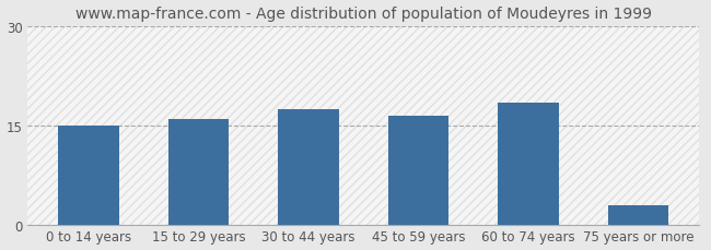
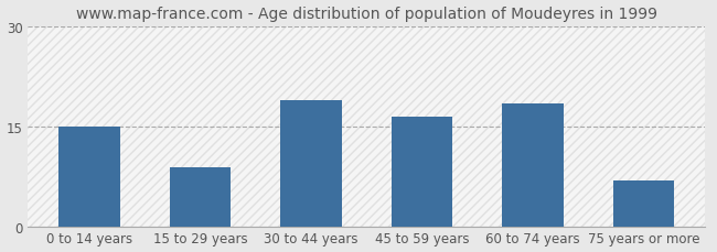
15 to 29 years: 16.0 -> 9.0
30 to 44 years: 17.5 -> 19.0
75 years or more: 3.0 -> 7.0
